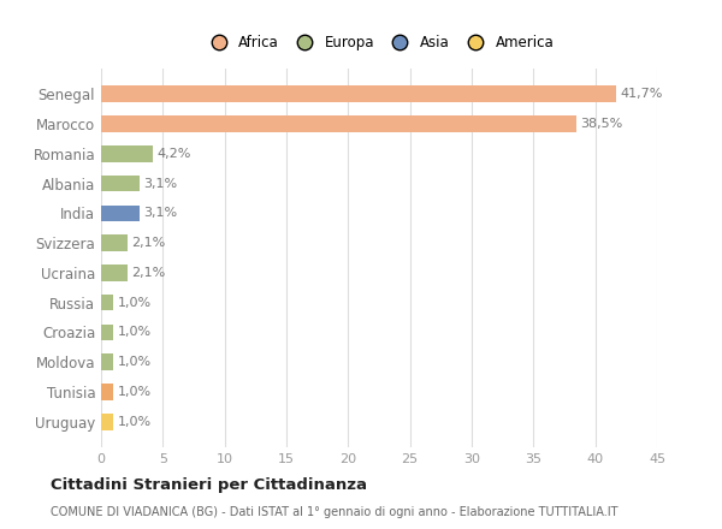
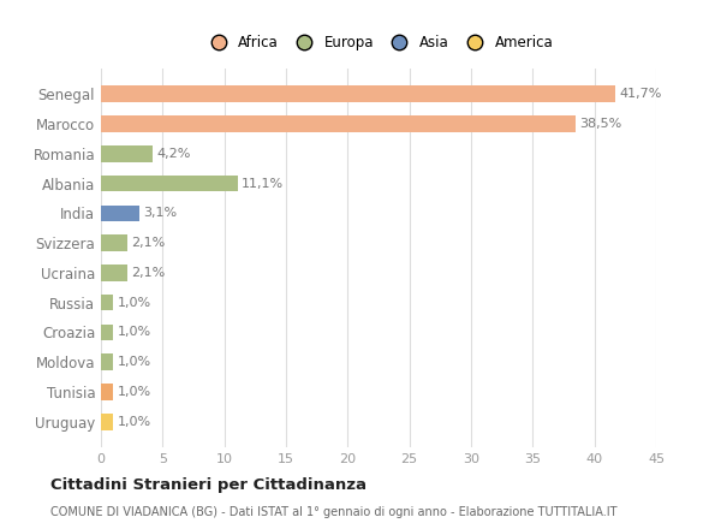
Albania: 3,1% -> 11,1%
